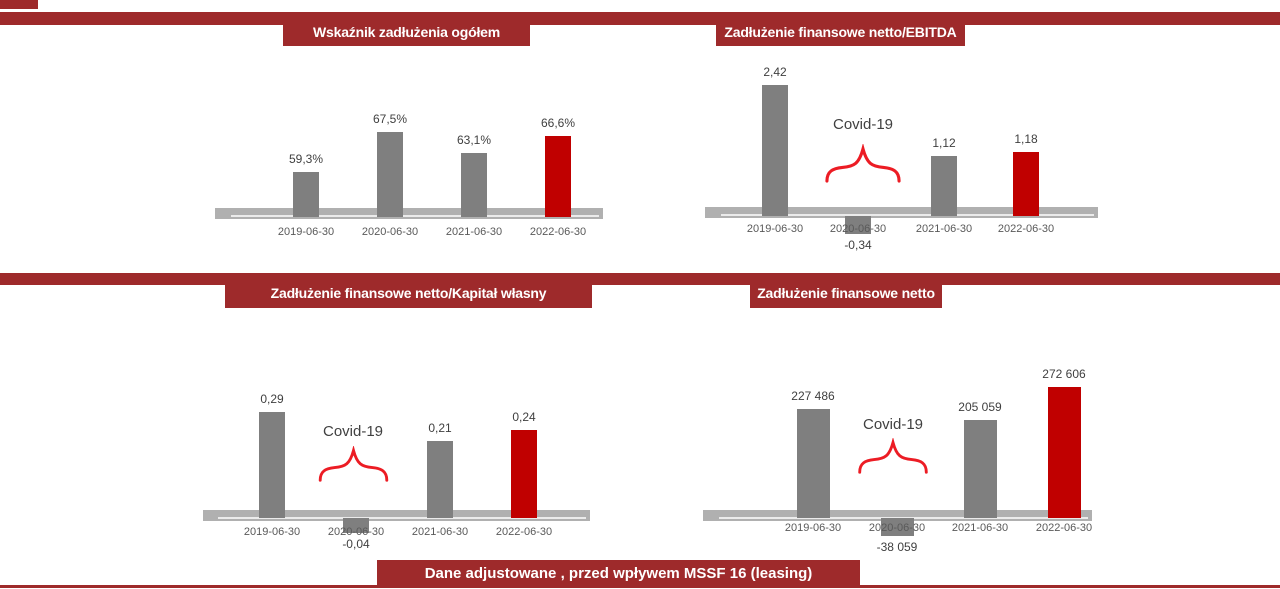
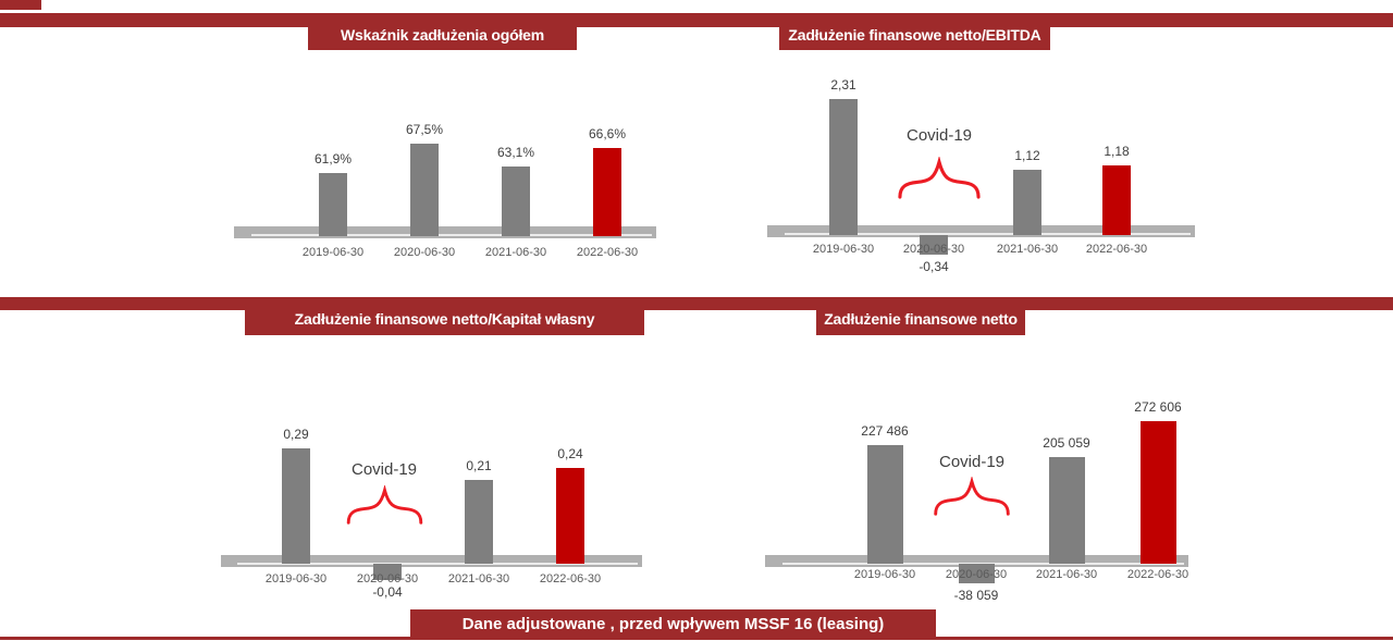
Wskaźnik zadłużenia ogółem/2019-06-30: 59,3% -> 61,9%
Zadłużenie finansowe netto/EBITDA/2019-06-30: 2,42 -> 2,31
